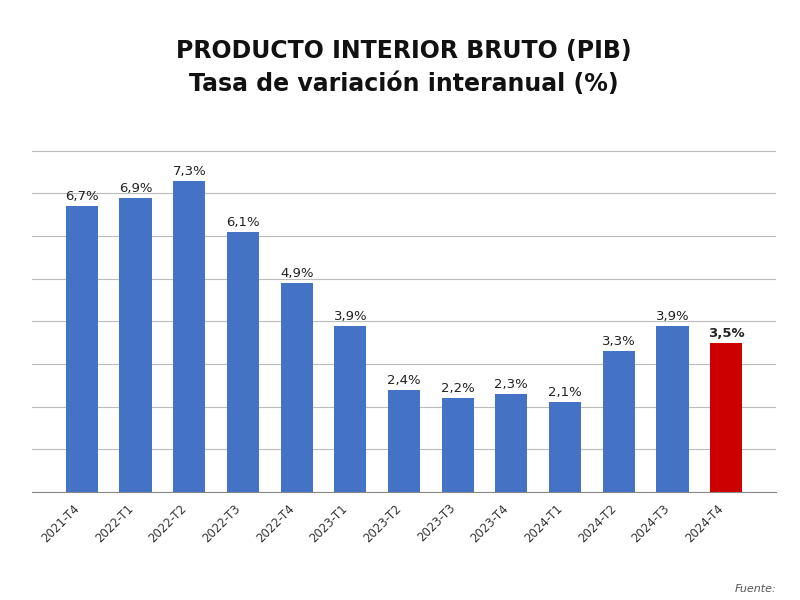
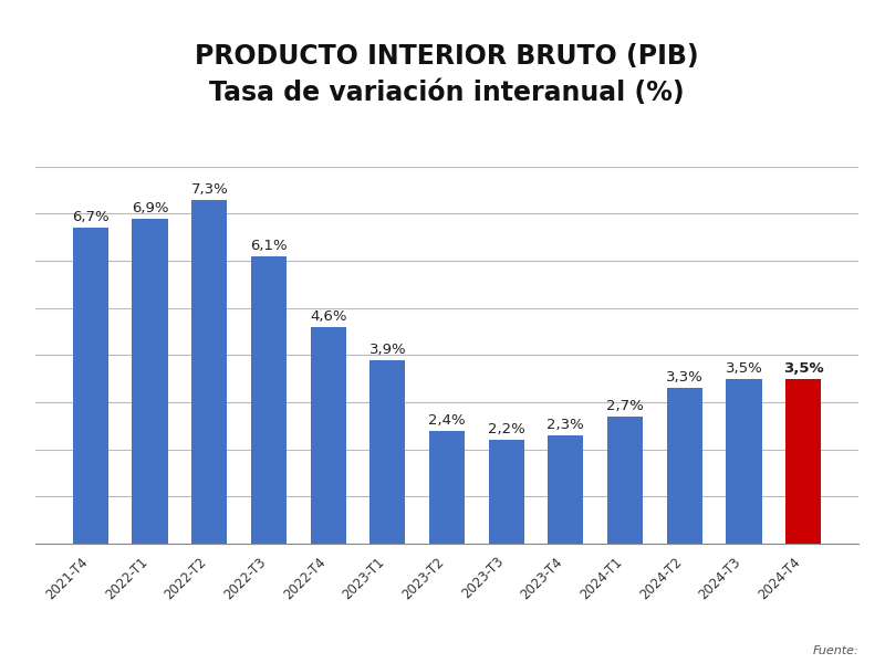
2022-T4: 4,9% -> 4,6%
2024-T1: 2,1% -> 2,7%
2024-T3: 3,9% -> 3,5%
